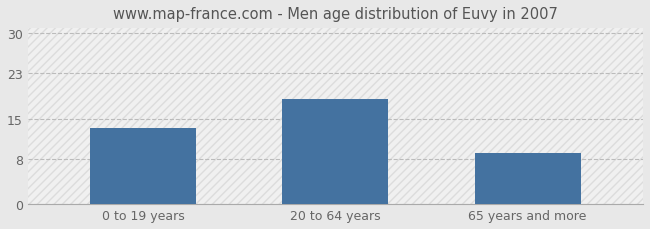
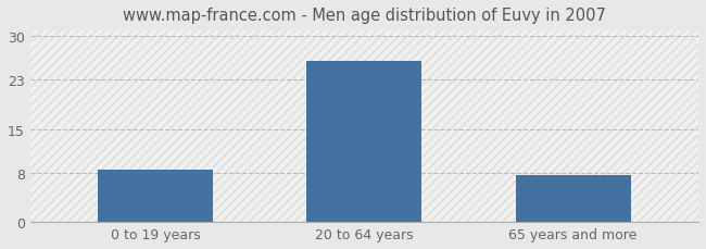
0 to 19 years: 13.4 -> 8.5
20 to 64 years: 18.4 -> 26.0
65 years and more: 9.0 -> 7.5
